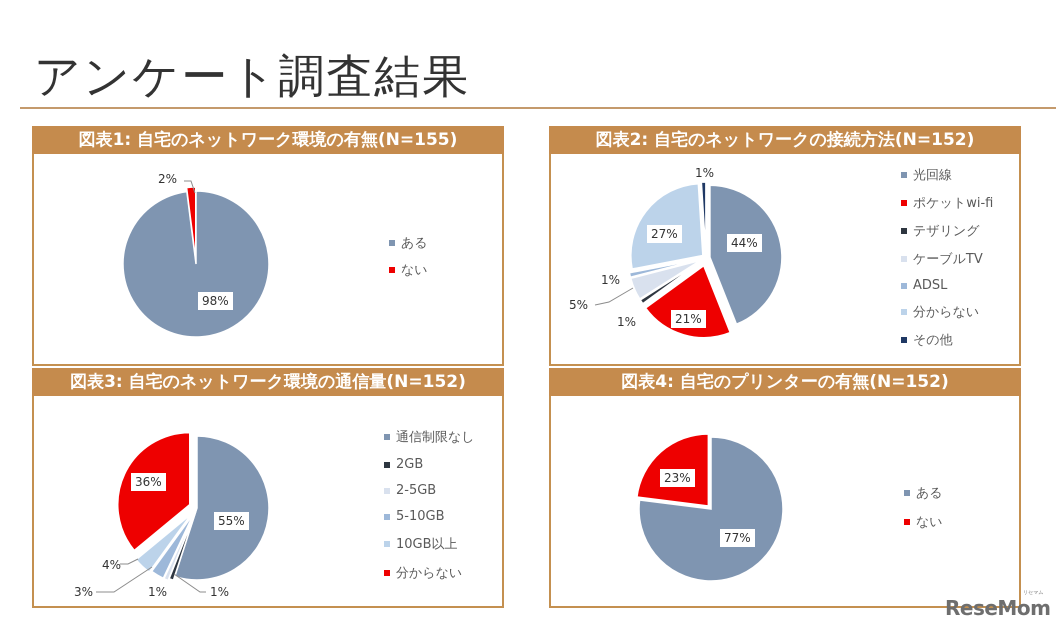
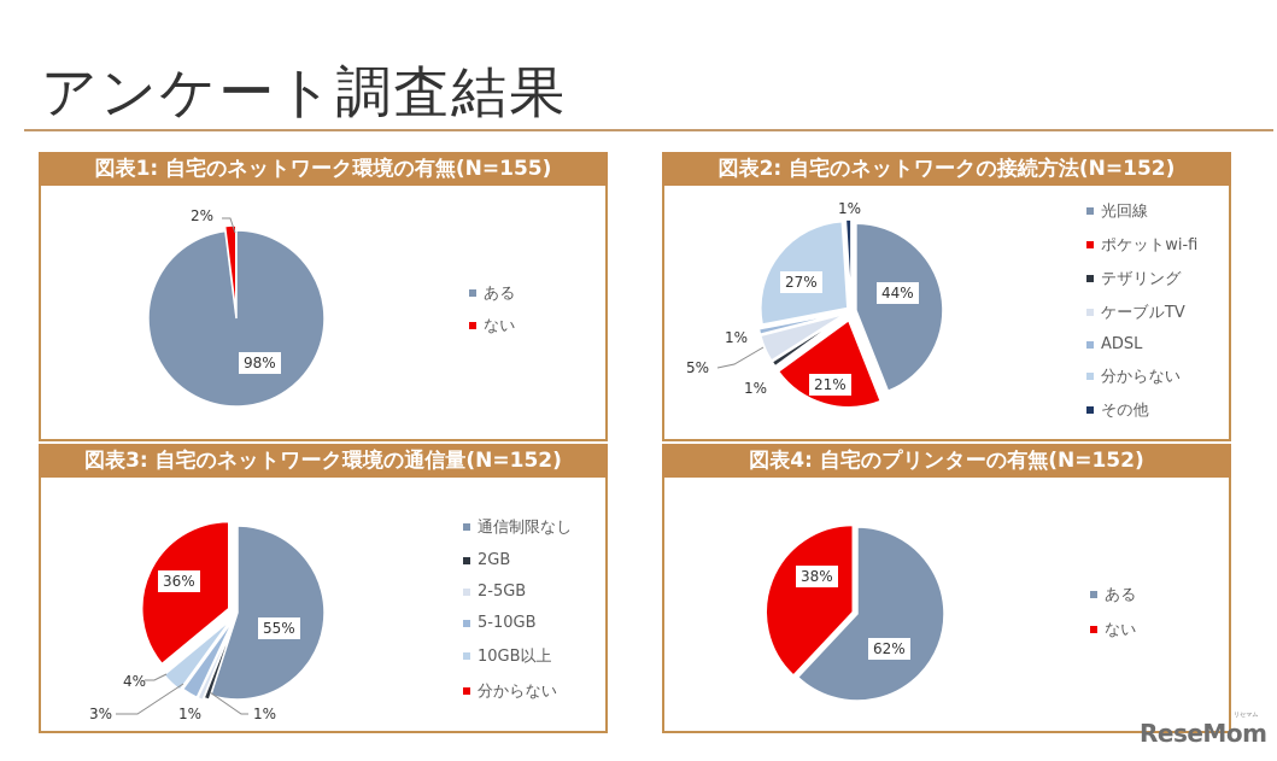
図表4: 自宅のプリンターの有無(N=152)/ある: 77% -> 62%
図表4: 自宅のプリンターの有無(N=152)/ない: 23% -> 38%
